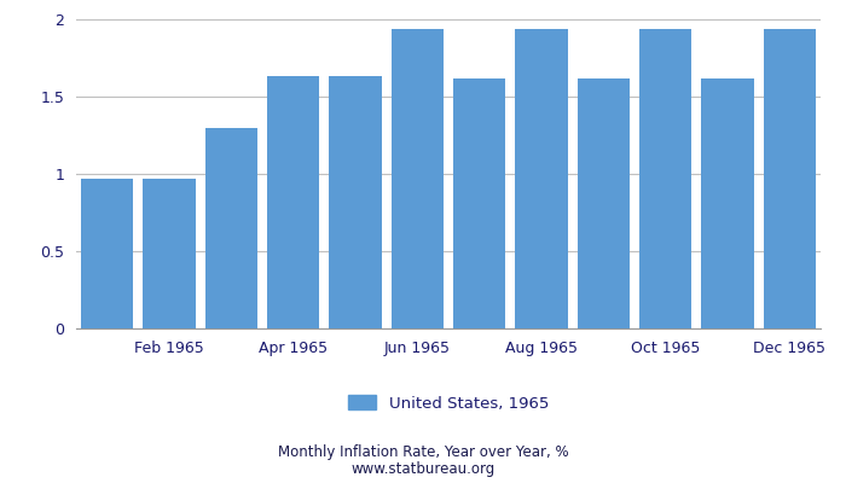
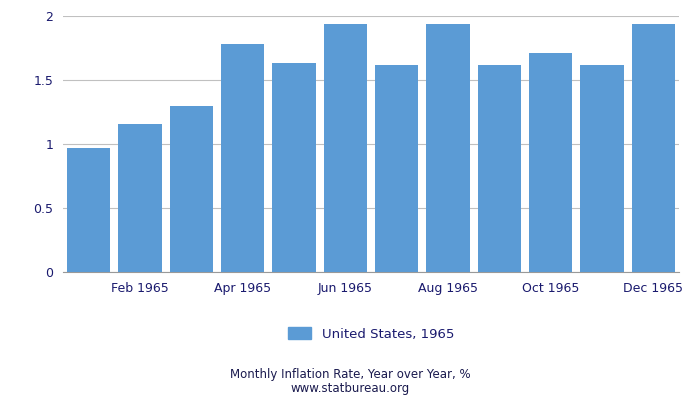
Feb 1965: 0.97 -> 1.16
Apr 1965: 1.63 -> 1.78
Oct 1965: 1.94 -> 1.71
